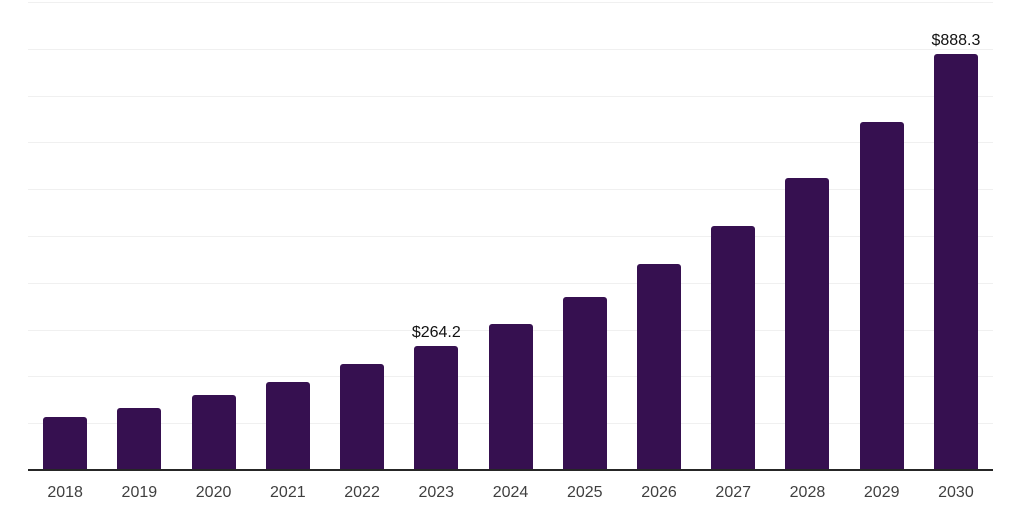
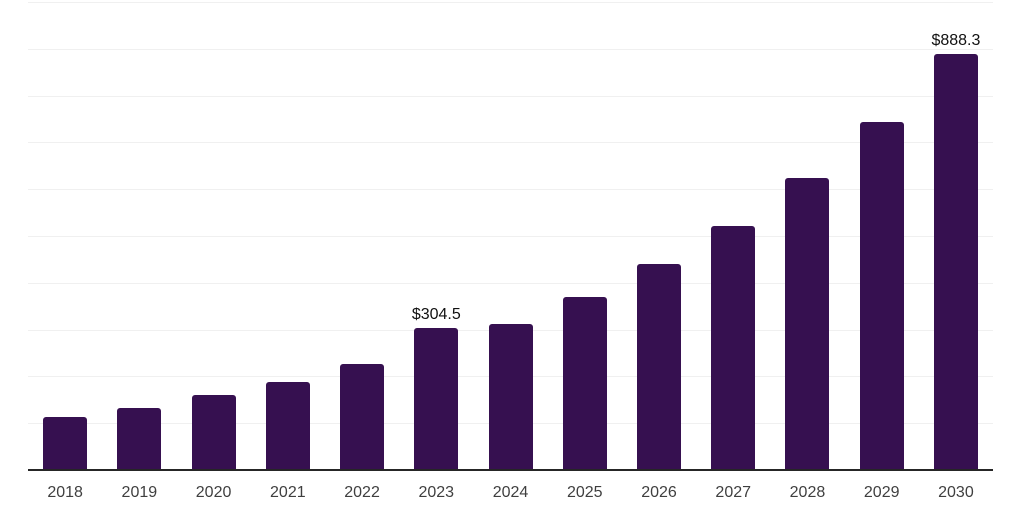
2023: $264.2 -> $304.5
